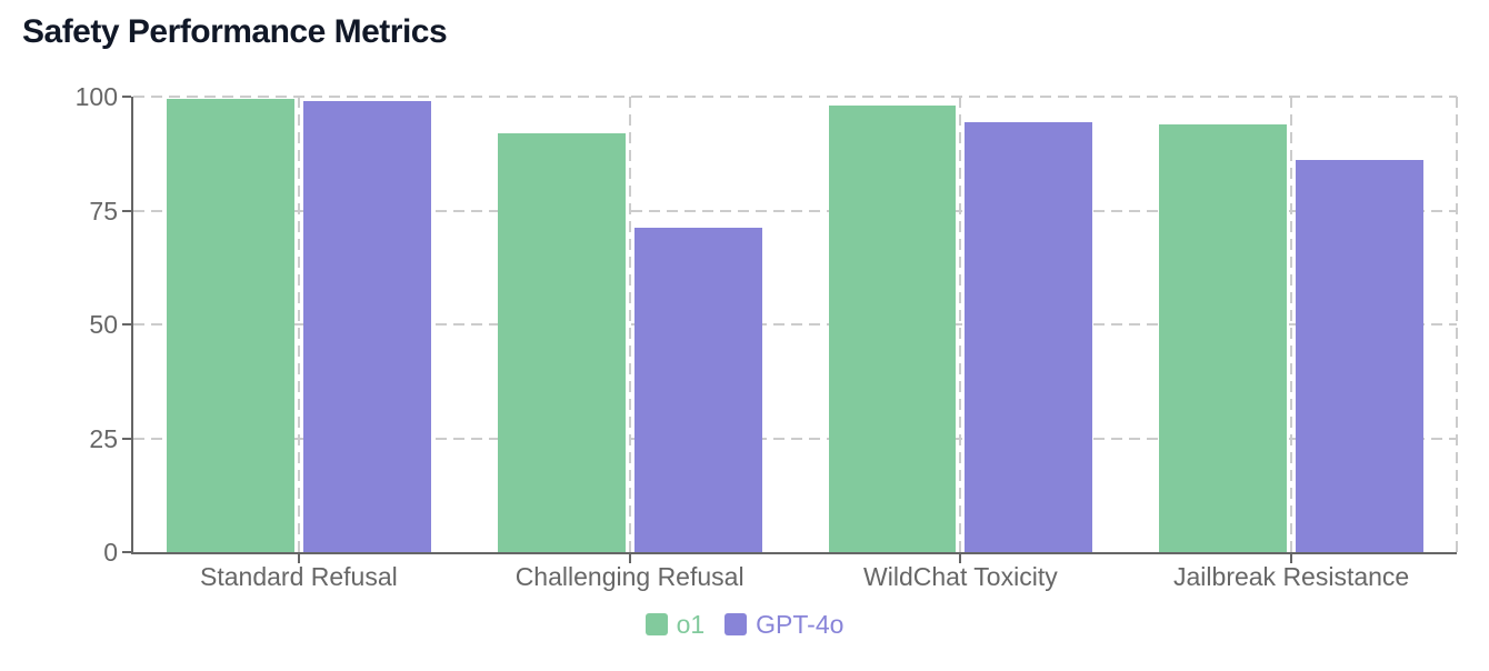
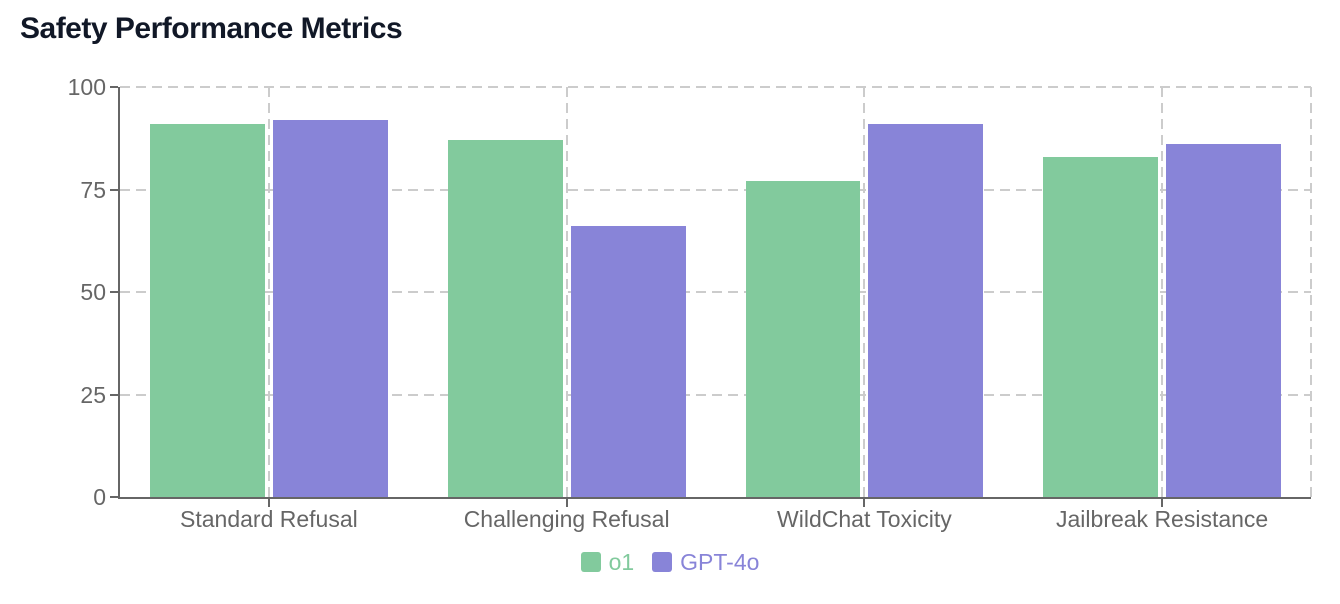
o1/Standard Refusal: 100 -> 91
GPT-4o/Standard Refusal: 99 -> 92
o1/Challenging Refusal: 92 -> 87
GPT-4o/Challenging Refusal: 71 -> 66
o1/WildChat Toxicity: 98 -> 77
GPT-4o/WildChat Toxicity: 94 -> 91
o1/Jailbreak Resistance: 94 -> 83
